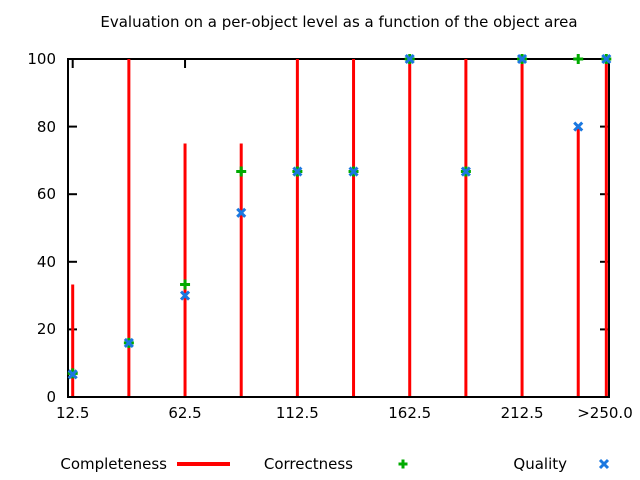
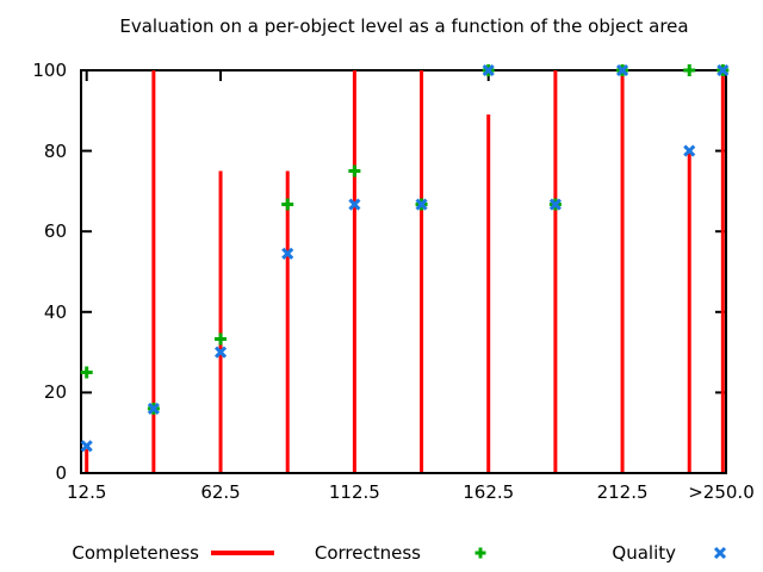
Completeness/12.5: 33 -> 6
Correctness/12.5: 7 -> 25
Correctness/112.5: 67 -> 75
Completeness/162.5: 100 -> 89
